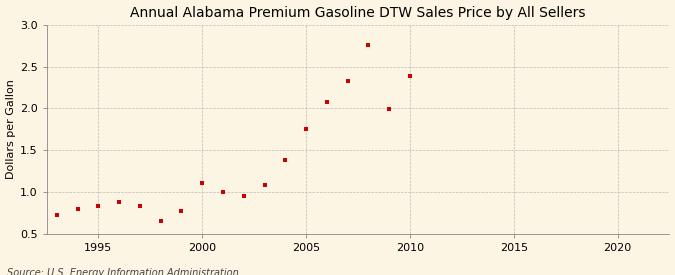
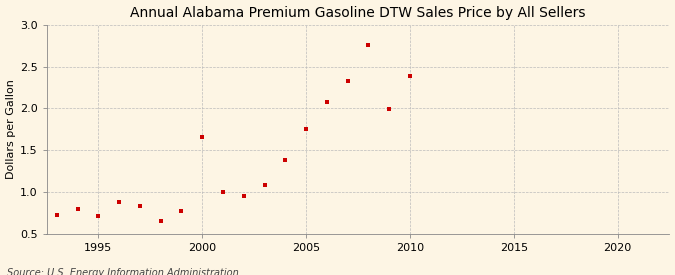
1995: 0.83 -> 0.72
2000: 1.11 -> 1.66
